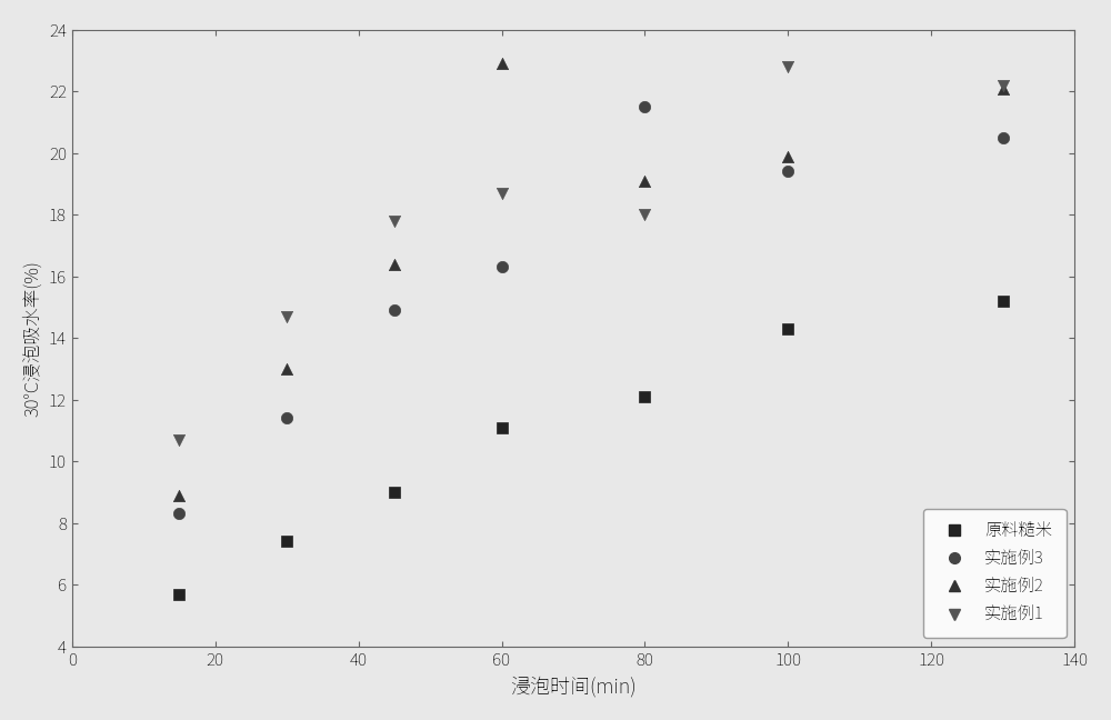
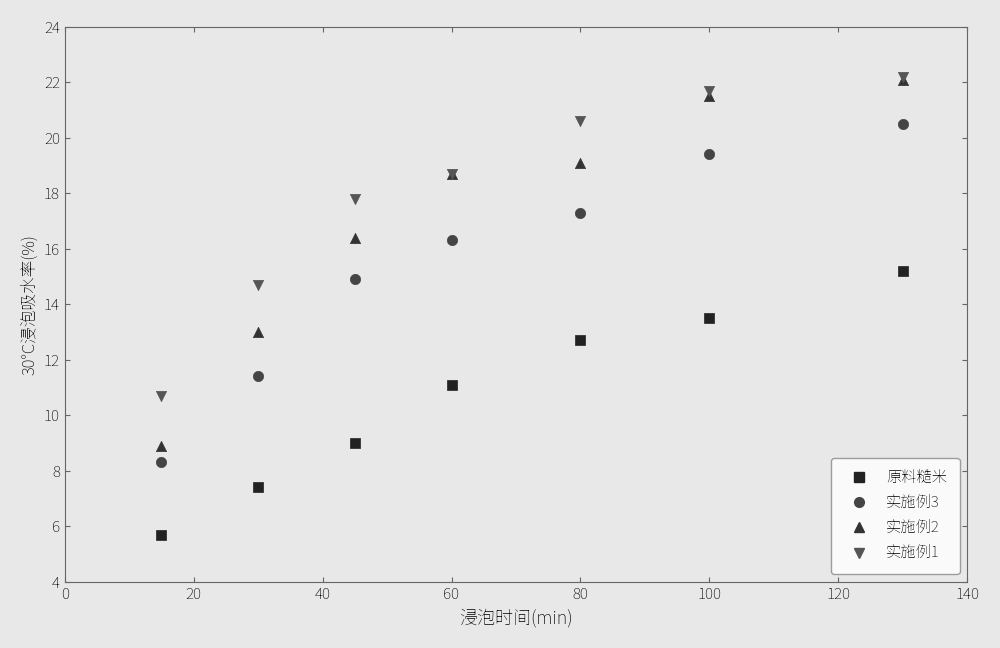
实施例2/60: 22.9 -> 18.7
原料糙米/80: 12.1 -> 12.7
实施例3/80: 21.5 -> 17.3
实施例1/80: 18.0 -> 20.6
原料糙米/100: 14.3 -> 13.5
实施例2/100: 19.9 -> 21.5
实施例1/100: 22.8 -> 21.7
